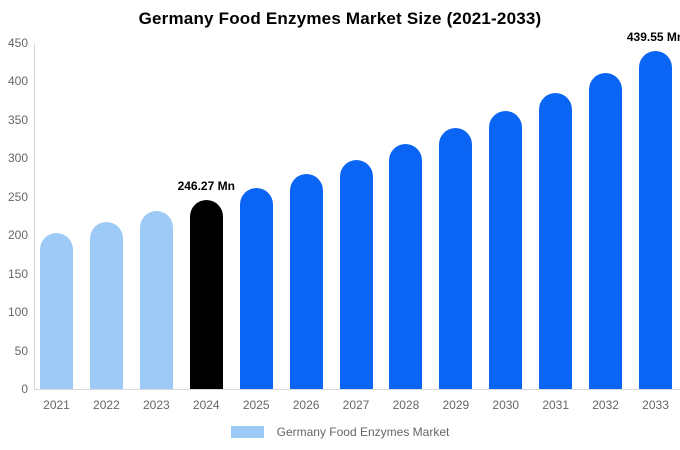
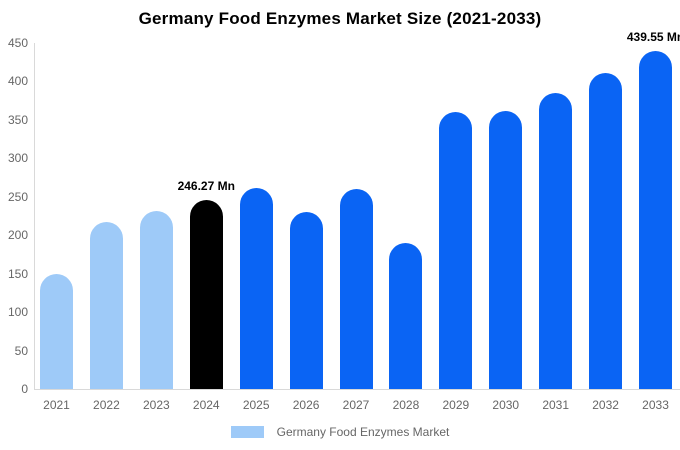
2021: 200 -> 150
2026: 280 -> 230
2027: 300 -> 260
2028: 320 -> 190
2029: 340 -> 360
